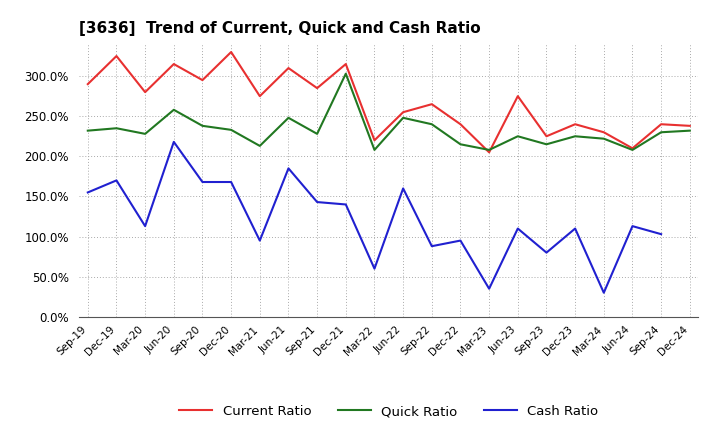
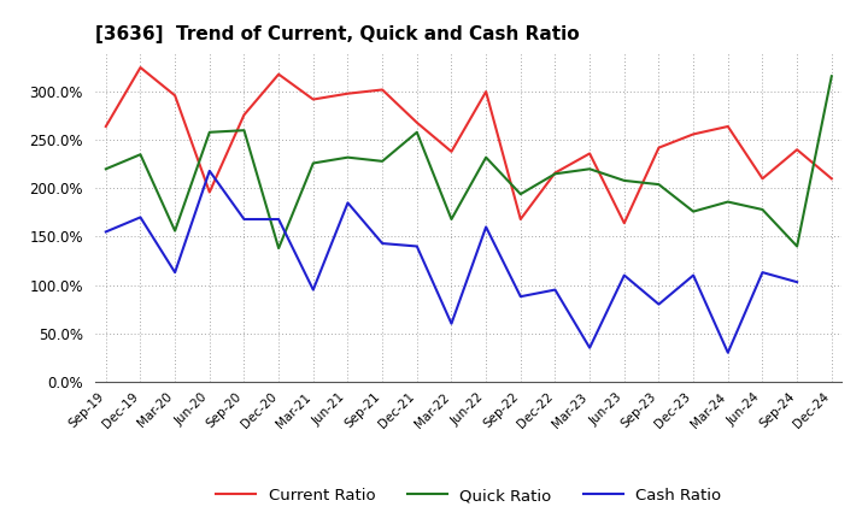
Current Ratio/Sep-19: 290% -> 264%
Quick Ratio/Sep-19: 232% -> 220%
Current Ratio/Mar-20: 280% -> 296%
Quick Ratio/Mar-20: 228% -> 156%
Current Ratio/Jun-20: 315% -> 196%
Current Ratio/Sep-20: 295% -> 276%
Quick Ratio/Sep-20: 238% -> 260%
Current Ratio/Dec-20: 330% -> 318%
Quick Ratio/Dec-20: 233% -> 138%
Current Ratio/Mar-21: 275% -> 292%
Quick Ratio/Mar-21: 213% -> 226%
Current Ratio/Jun-21: 310% -> 298%
Quick Ratio/Jun-21: 248% -> 232%
Current Ratio/Sep-21: 285% -> 302%
Current Ratio/Dec-21: 315% -> 268%
Quick Ratio/Dec-21: 303% -> 258%
Current Ratio/Mar-22: 220% -> 238%
Quick Ratio/Mar-22: 208% -> 168%
Current Ratio/Jun-22: 255% -> 300%
Quick Ratio/Jun-22: 248% -> 232%
Current Ratio/Sep-22: 265% -> 168%
Quick Ratio/Sep-22: 240% -> 194%
Current Ratio/Dec-22: 240% -> 216%
Current Ratio/Mar-23: 205% -> 236%
Quick Ratio/Mar-23: 208% -> 220%
Current Ratio/Jun-23: 275% -> 164%
Quick Ratio/Jun-23: 225% -> 208%
Current Ratio/Sep-23: 225% -> 242%
Quick Ratio/Sep-23: 215% -> 204%
Current Ratio/Dec-23: 240% -> 256%
Quick Ratio/Dec-23: 225% -> 176%
Current Ratio/Mar-24: 230% -> 264%
Quick Ratio/Mar-24: 222% -> 186%
Quick Ratio/Jun-24: 208% -> 178%
Quick Ratio/Sep-24: 230% -> 140%
Current Ratio/Dec-24: 238% -> 210%
Quick Ratio/Dec-24: 232% -> 316%
